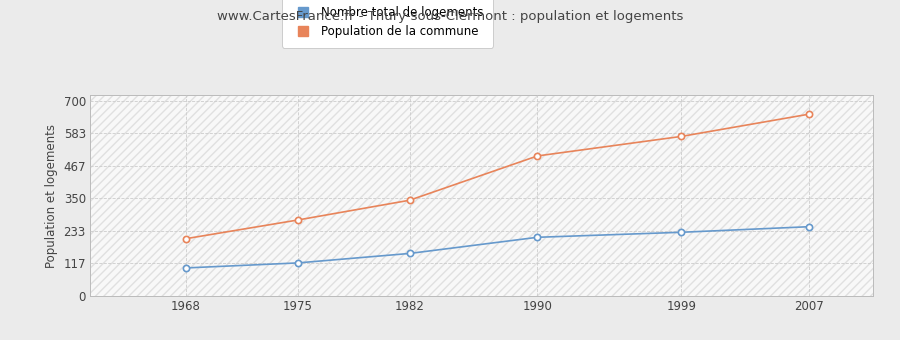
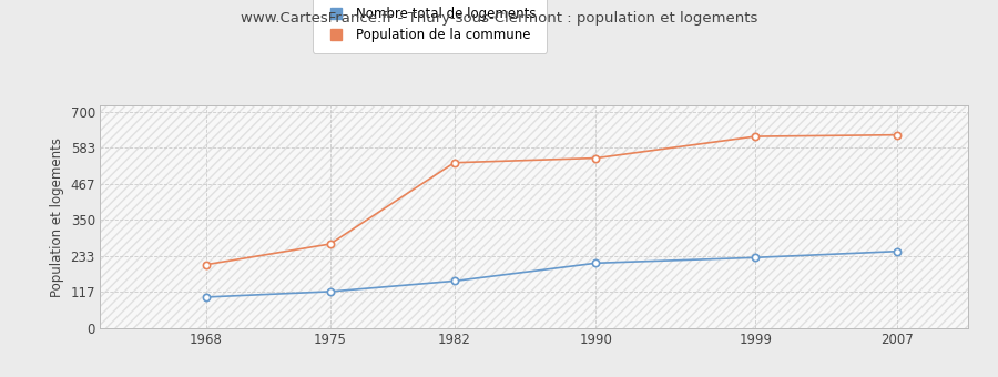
Population de la commune/1982: 343 -> 535
Population de la commune/1990: 502 -> 550
Population de la commune/1999: 572 -> 620
Population de la commune/2007: 652 -> 625
